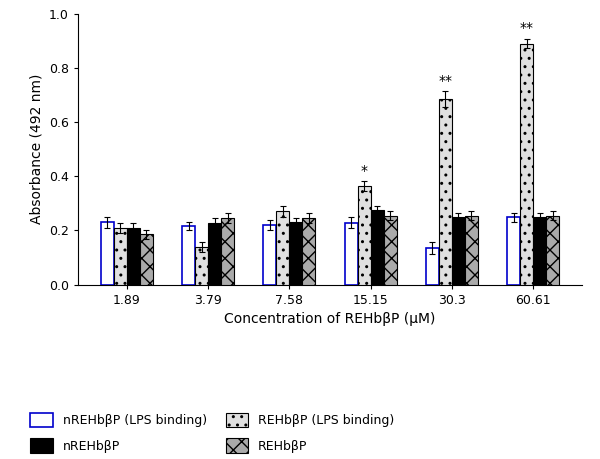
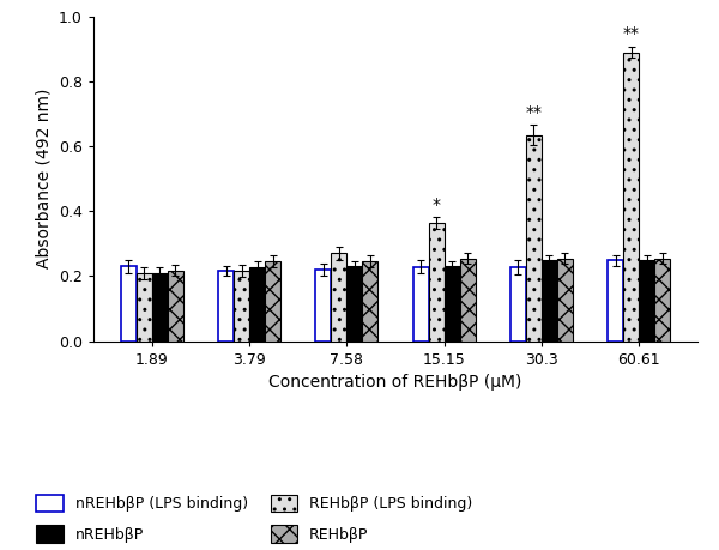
REHbβP/1.89: 0.185 -> 0.218
REHbβP (LPS binding)/3.79: 0.140 -> 0.215
nREHbβP/15.15: 0.275 -> 0.230
nREHbβP (LPS binding)/30.3: 0.135 -> 0.228
REHbβP (LPS binding)/30.3: 0.685 -> 0.635
